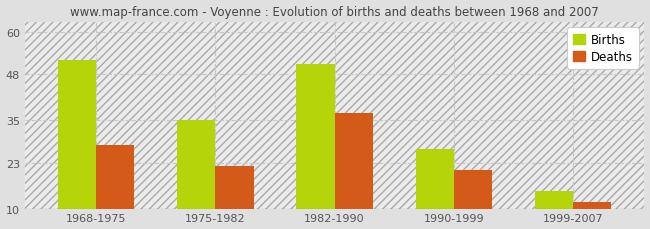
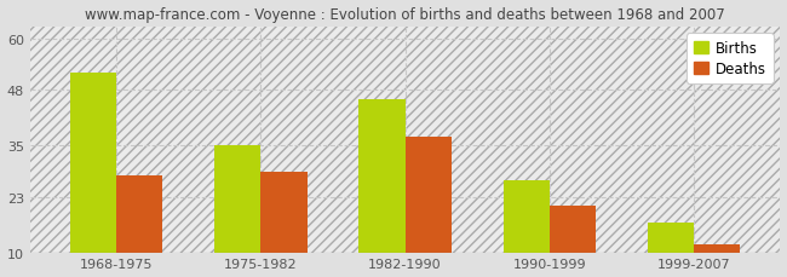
Deaths/1975-1982: 22 -> 29
Births/1982-1990: 51 -> 46
Births/1999-2007: 15 -> 17
